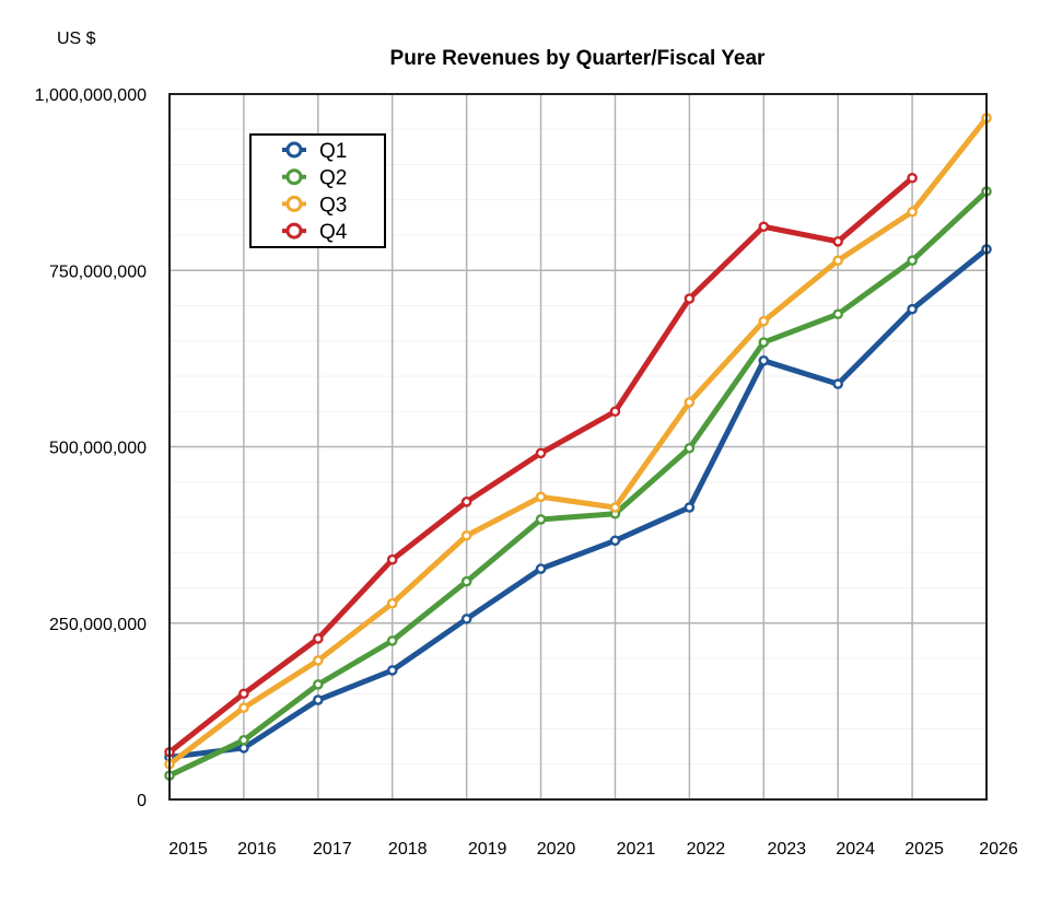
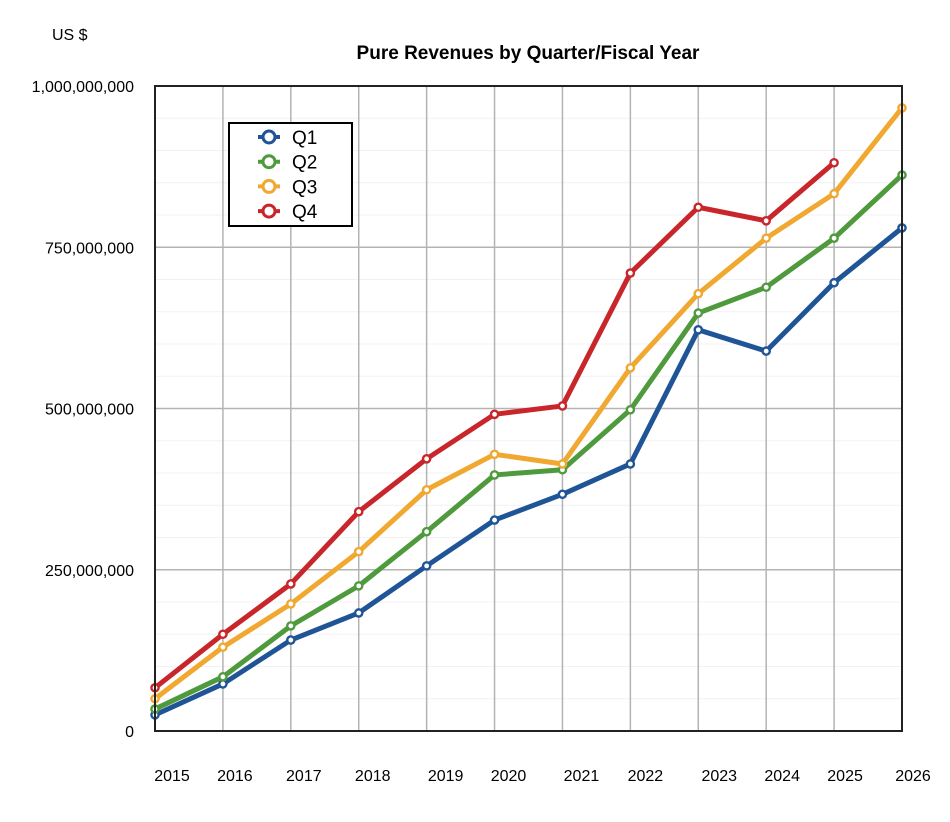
Q1/2015: 60000000 -> 20000000
Q4/2021: 550000000 -> 500000000
